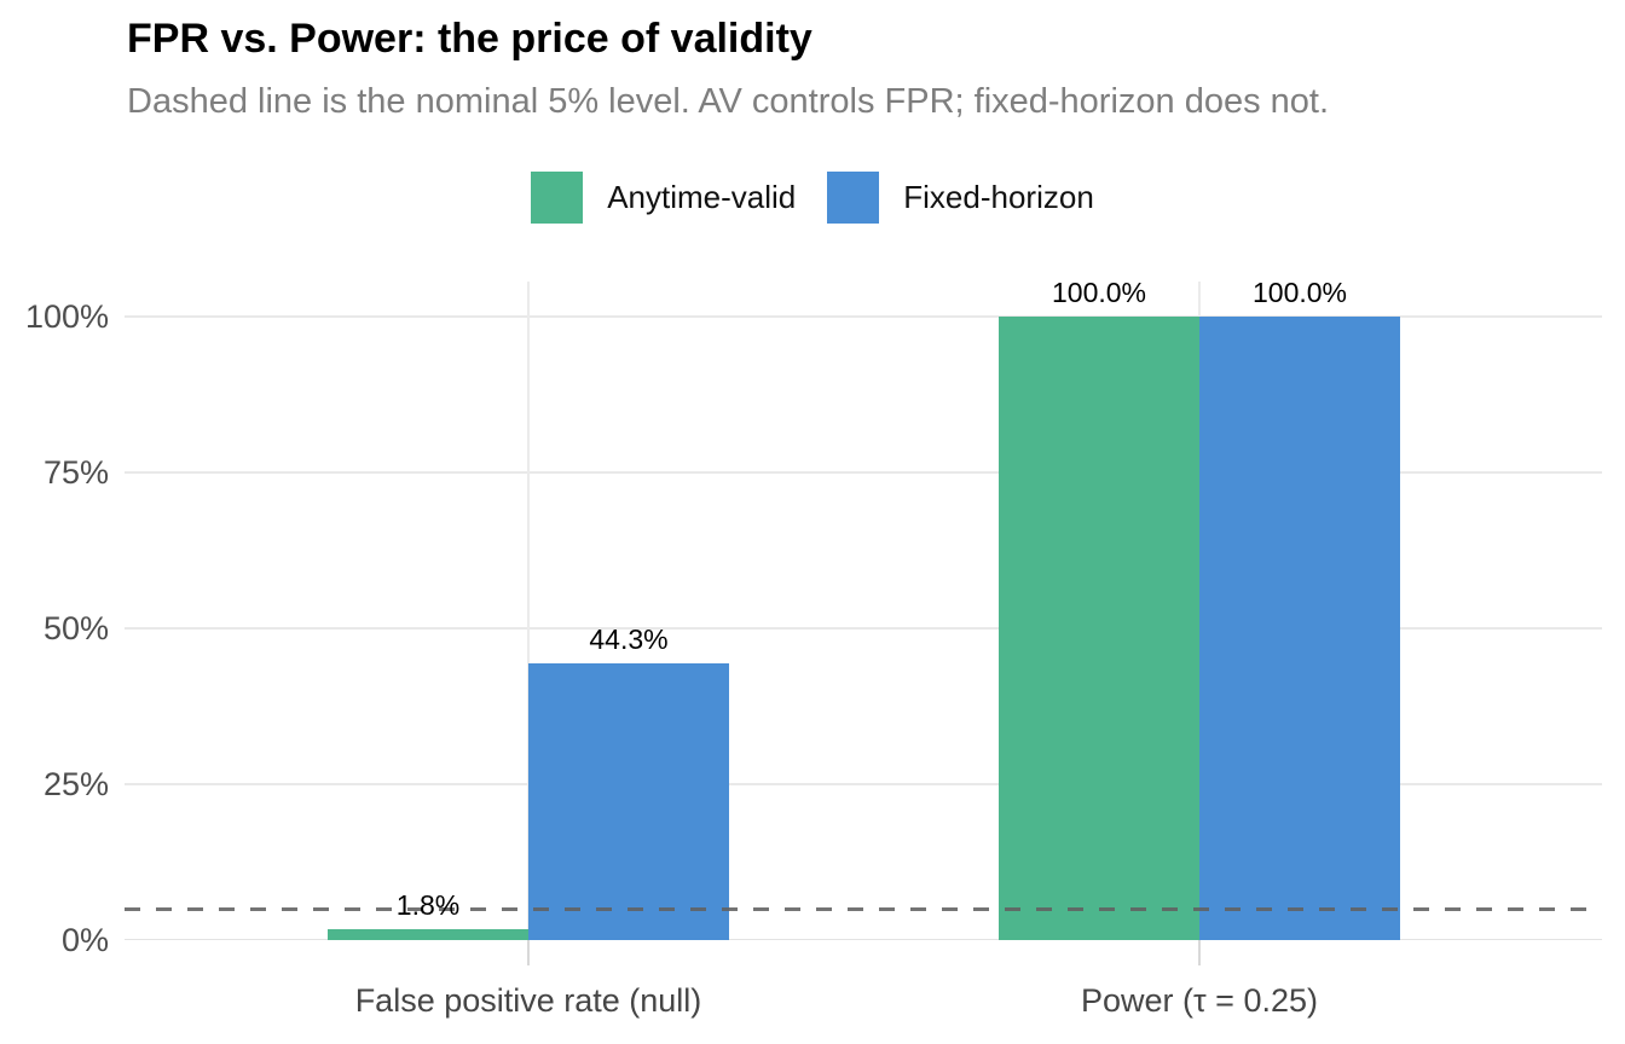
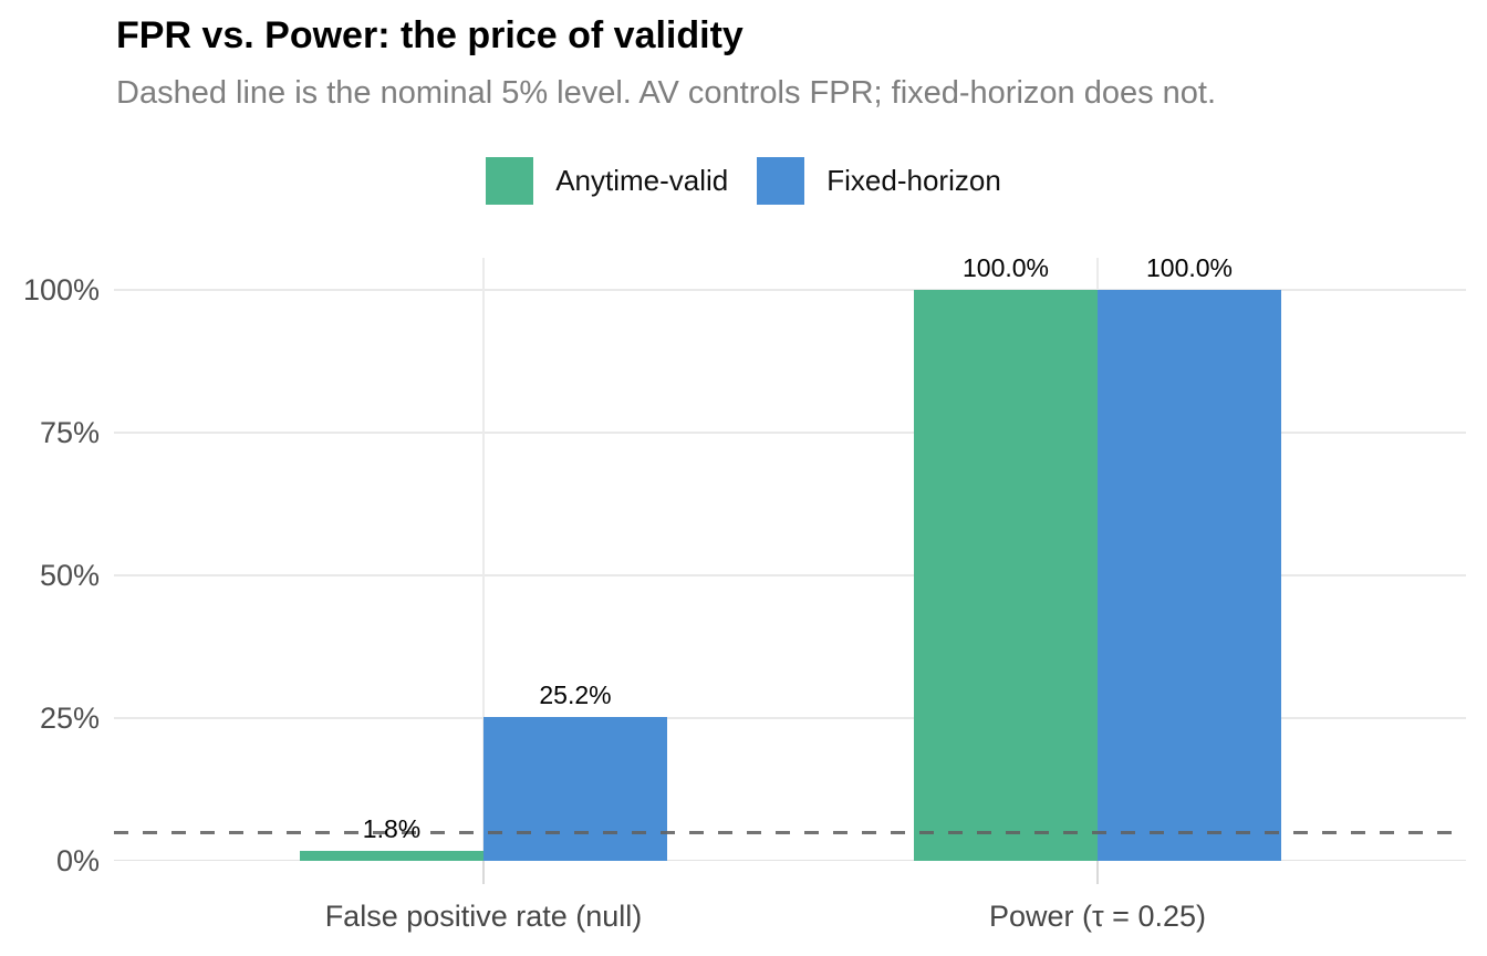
Fixed-horizon/False positive rate (null): 44.3% -> 25.2%
